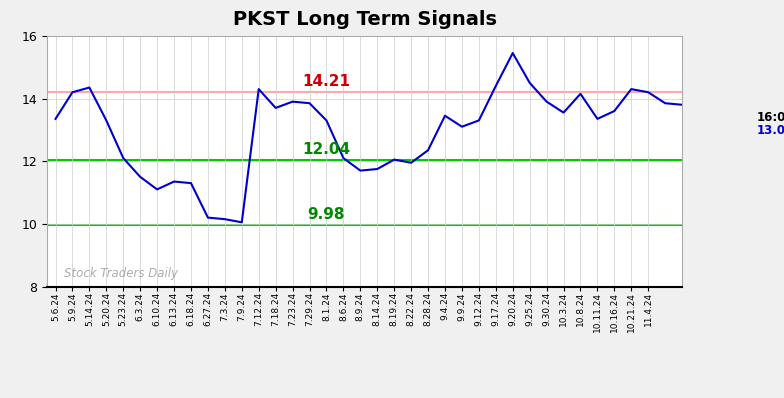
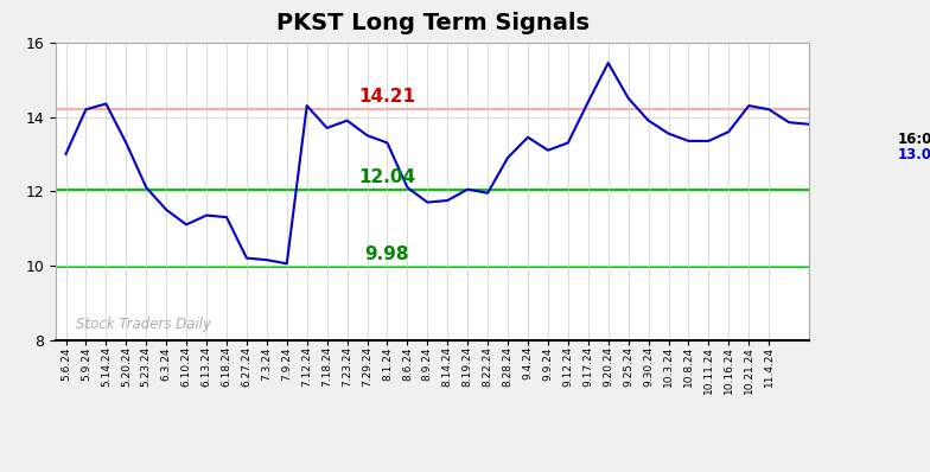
5.6.24: 13.35 -> 13.00
7.29.24: 13.85 -> 13.50
8.28.24: 12.35 -> 12.90
10.8.24: 14.15 -> 13.35
